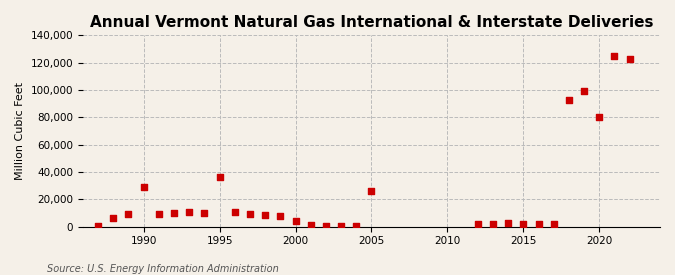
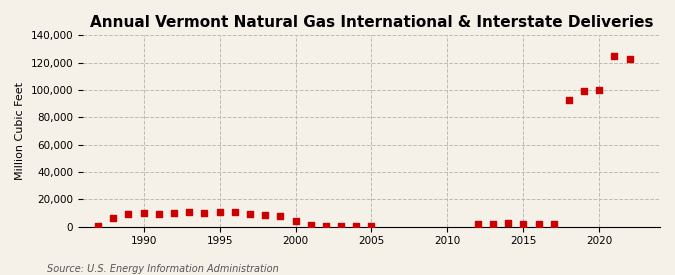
1990: 29,000 -> 10,000
1995: 36,000 -> 11,000
2005: 26,000 -> 0
2020: 80,000 -> 100,000
